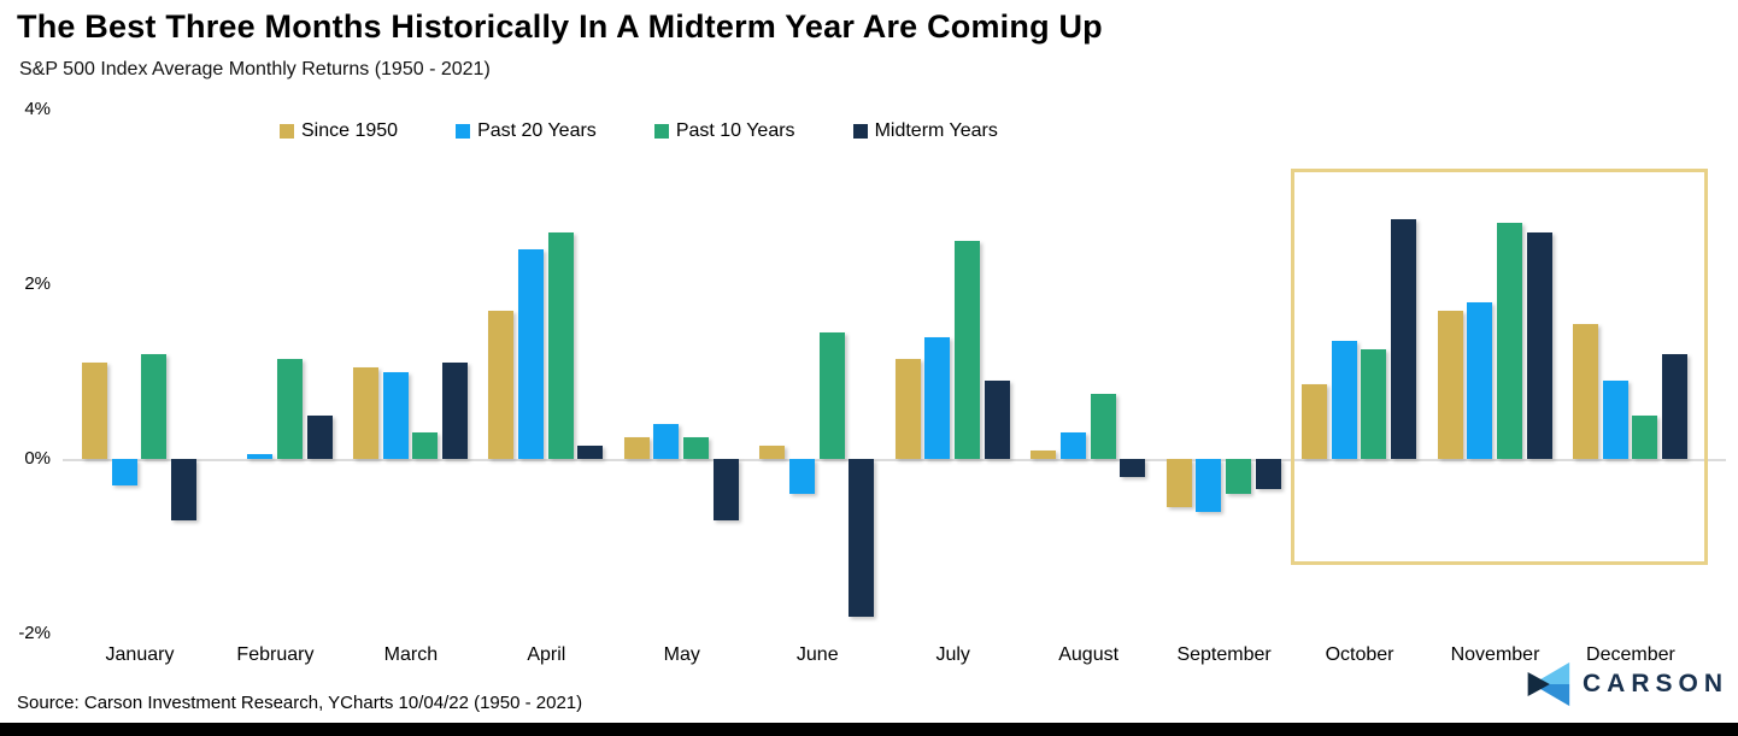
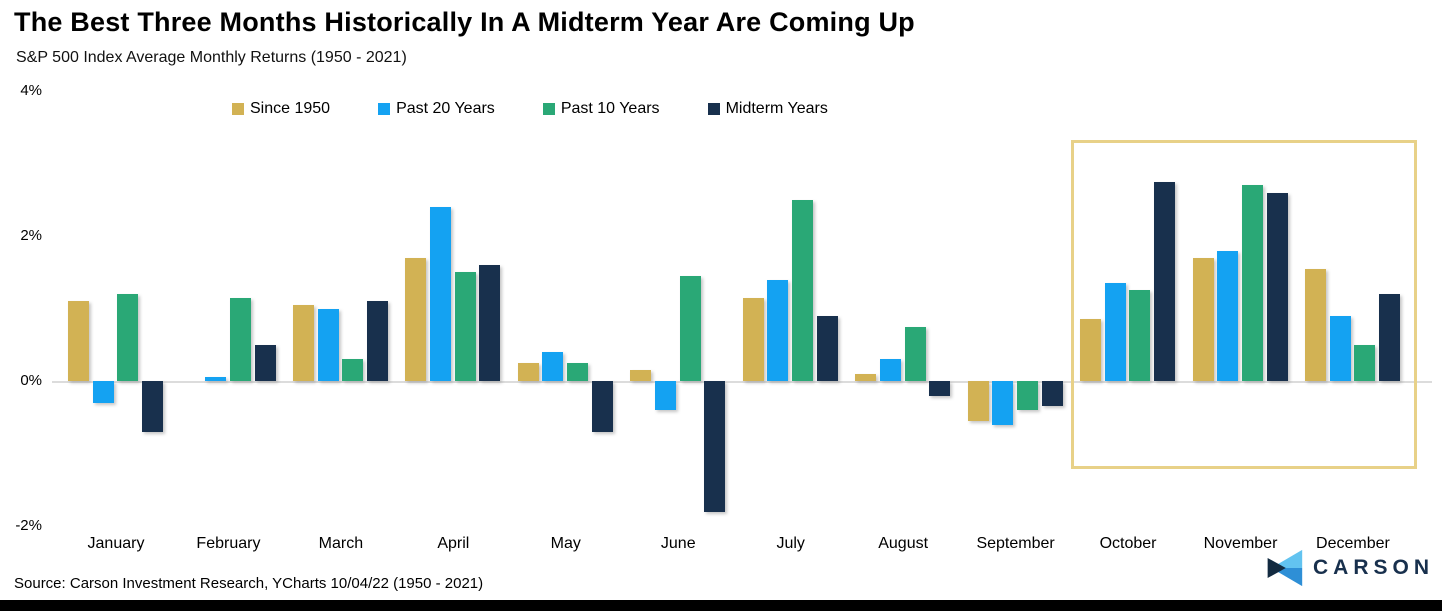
Past 10 Years/April: 2.6% -> 1.5%
Midterm Years/April: 0.1% -> 1.6%
